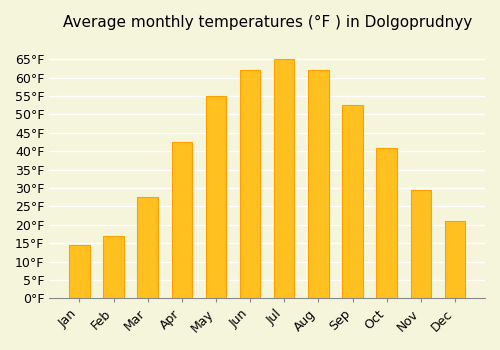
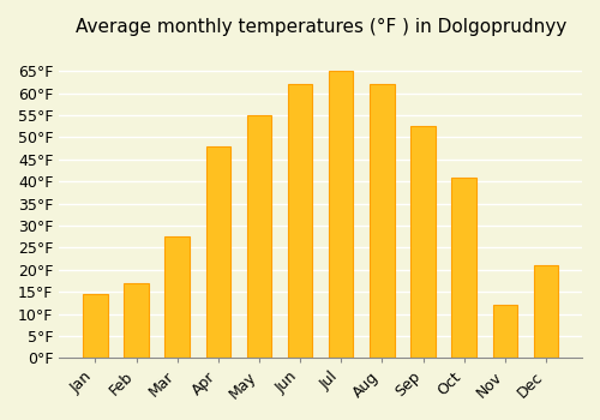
Apr: 42.5°F -> 48.0°F
Nov: 29.5°F -> 12.0°F
